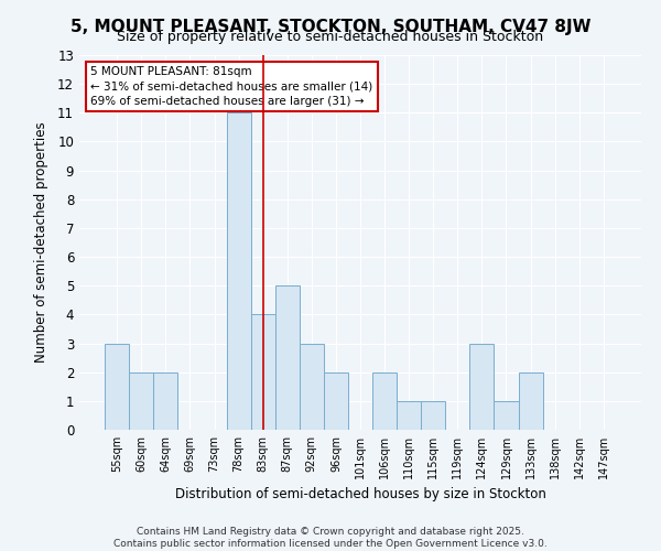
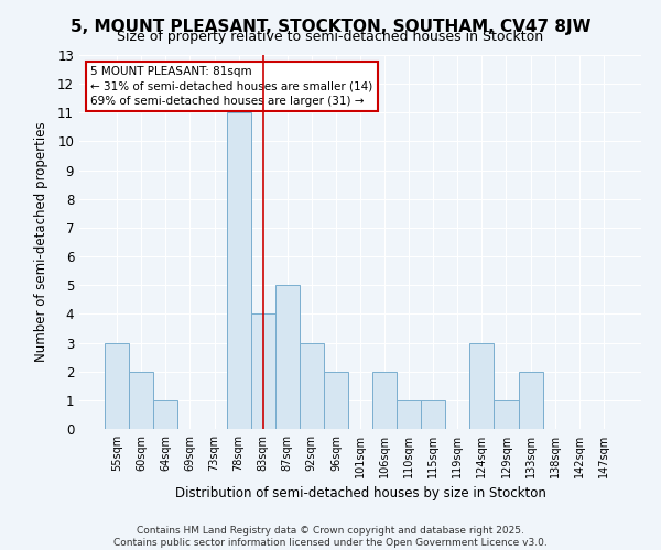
64sqm: 2 -> 1
